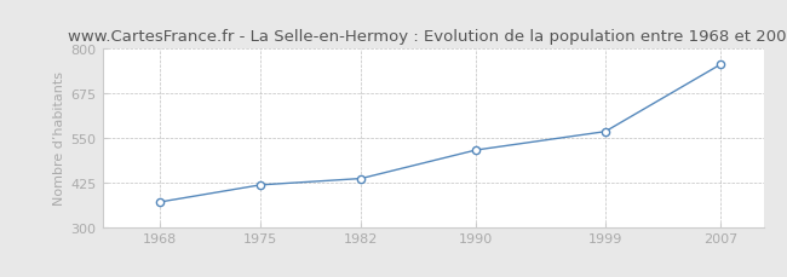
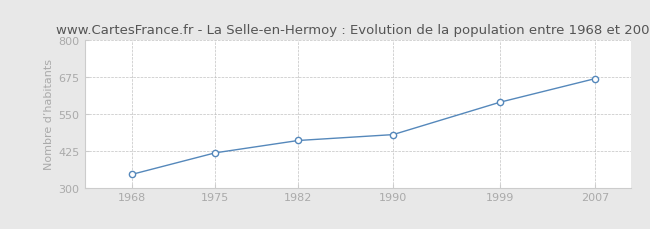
1968: 370 -> 345
1982: 436 -> 460
1990: 516 -> 480
1999: 568 -> 590
2007: 756 -> 670
